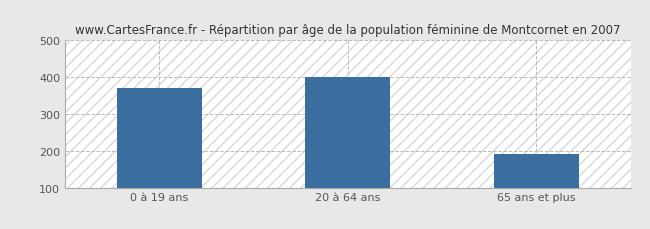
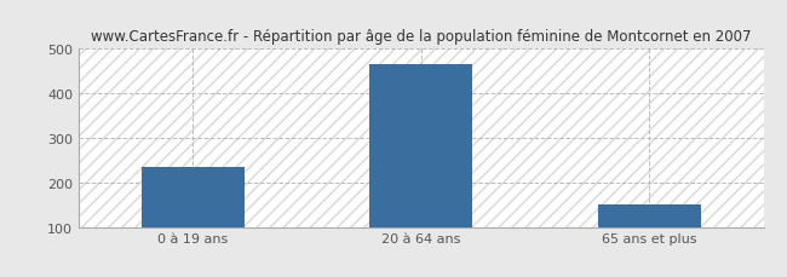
0 à 19 ans: 370 -> 236
20 à 64 ans: 400 -> 465
65 ans et plus: 190 -> 150
